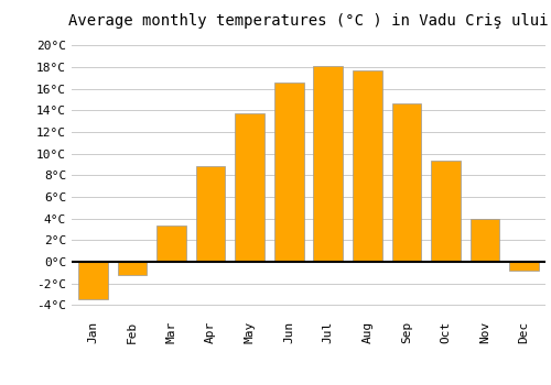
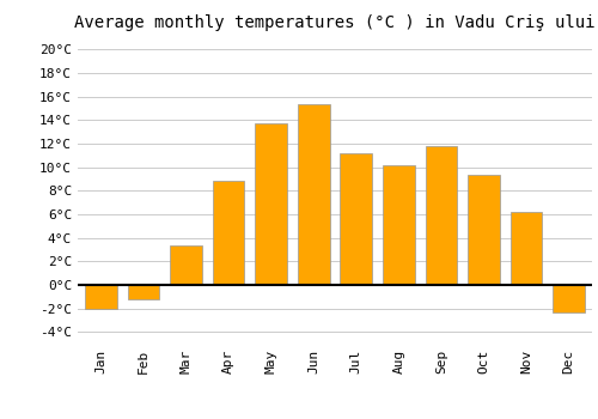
Jan: -3.5°C -> -2.0°C
Jun: 16.6°C -> 15.4°C
Jul: 18.1°C -> 11.2°C
Aug: 17.7°C -> 10.2°C
Sep: 14.6°C -> 11.8°C
Nov: 4.0°C -> 6.2°C
Dec: -0.8°C -> -2.4°C
